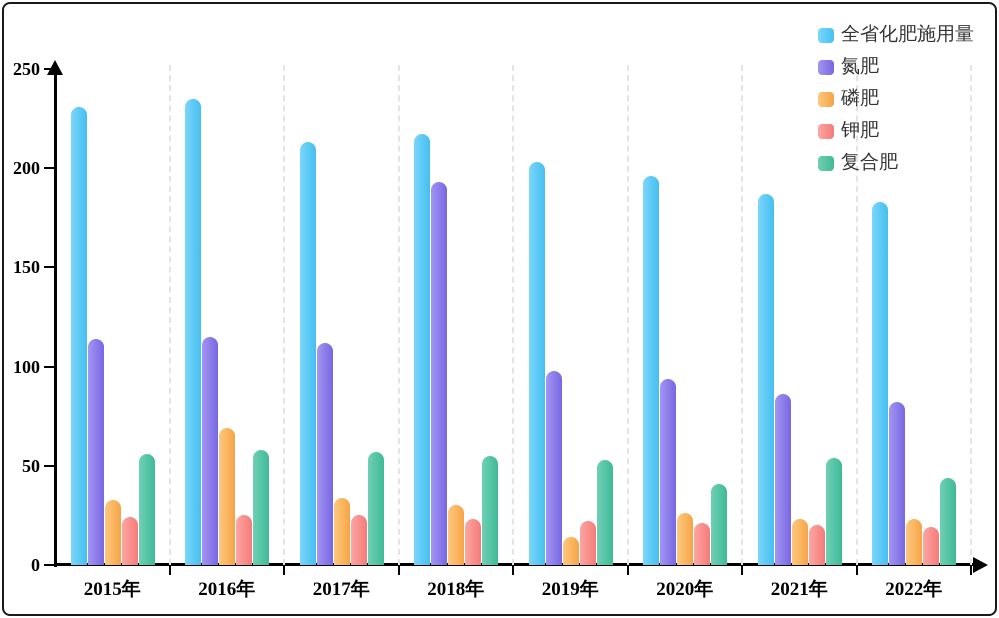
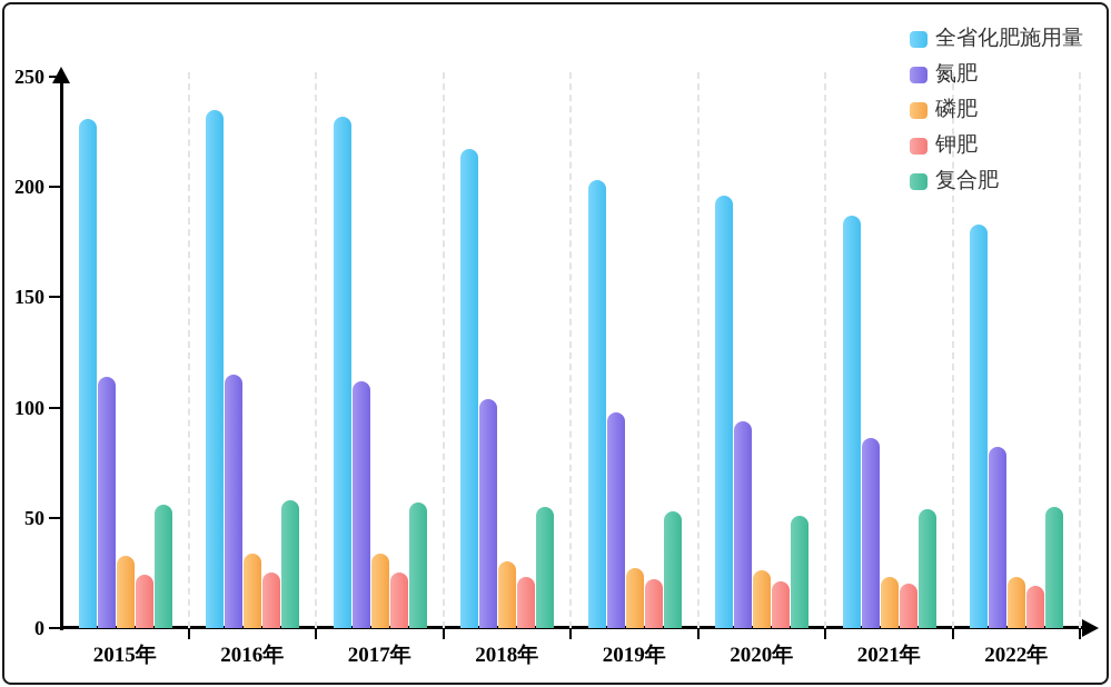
磷肥/2016年: 69 -> 34
全省化肥施用量/2017年: 213 -> 232
氮肥/2018年: 193 -> 104
磷肥/2019年: 14 -> 27
复合肥/2020年: 41 -> 51
复合肥/2022年: 44 -> 55
